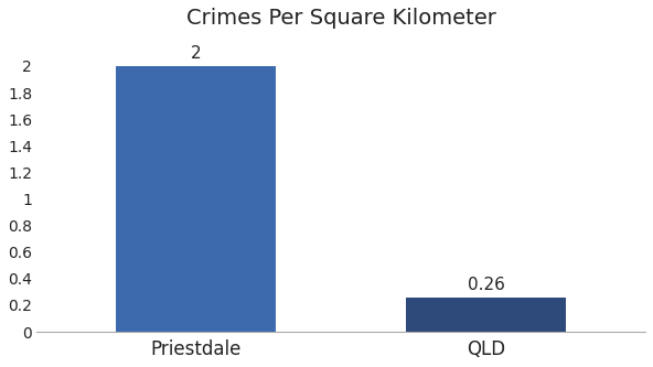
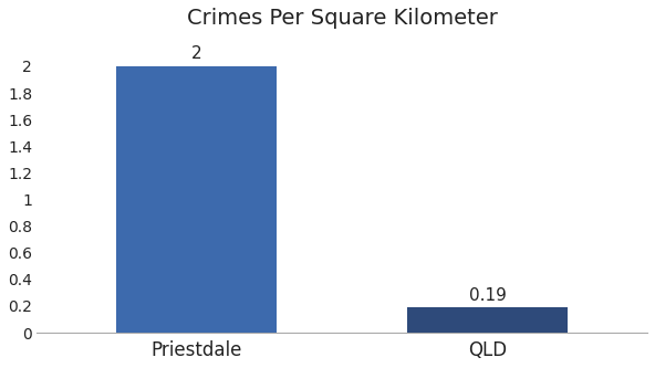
QLD: 0.26 -> 0.19
